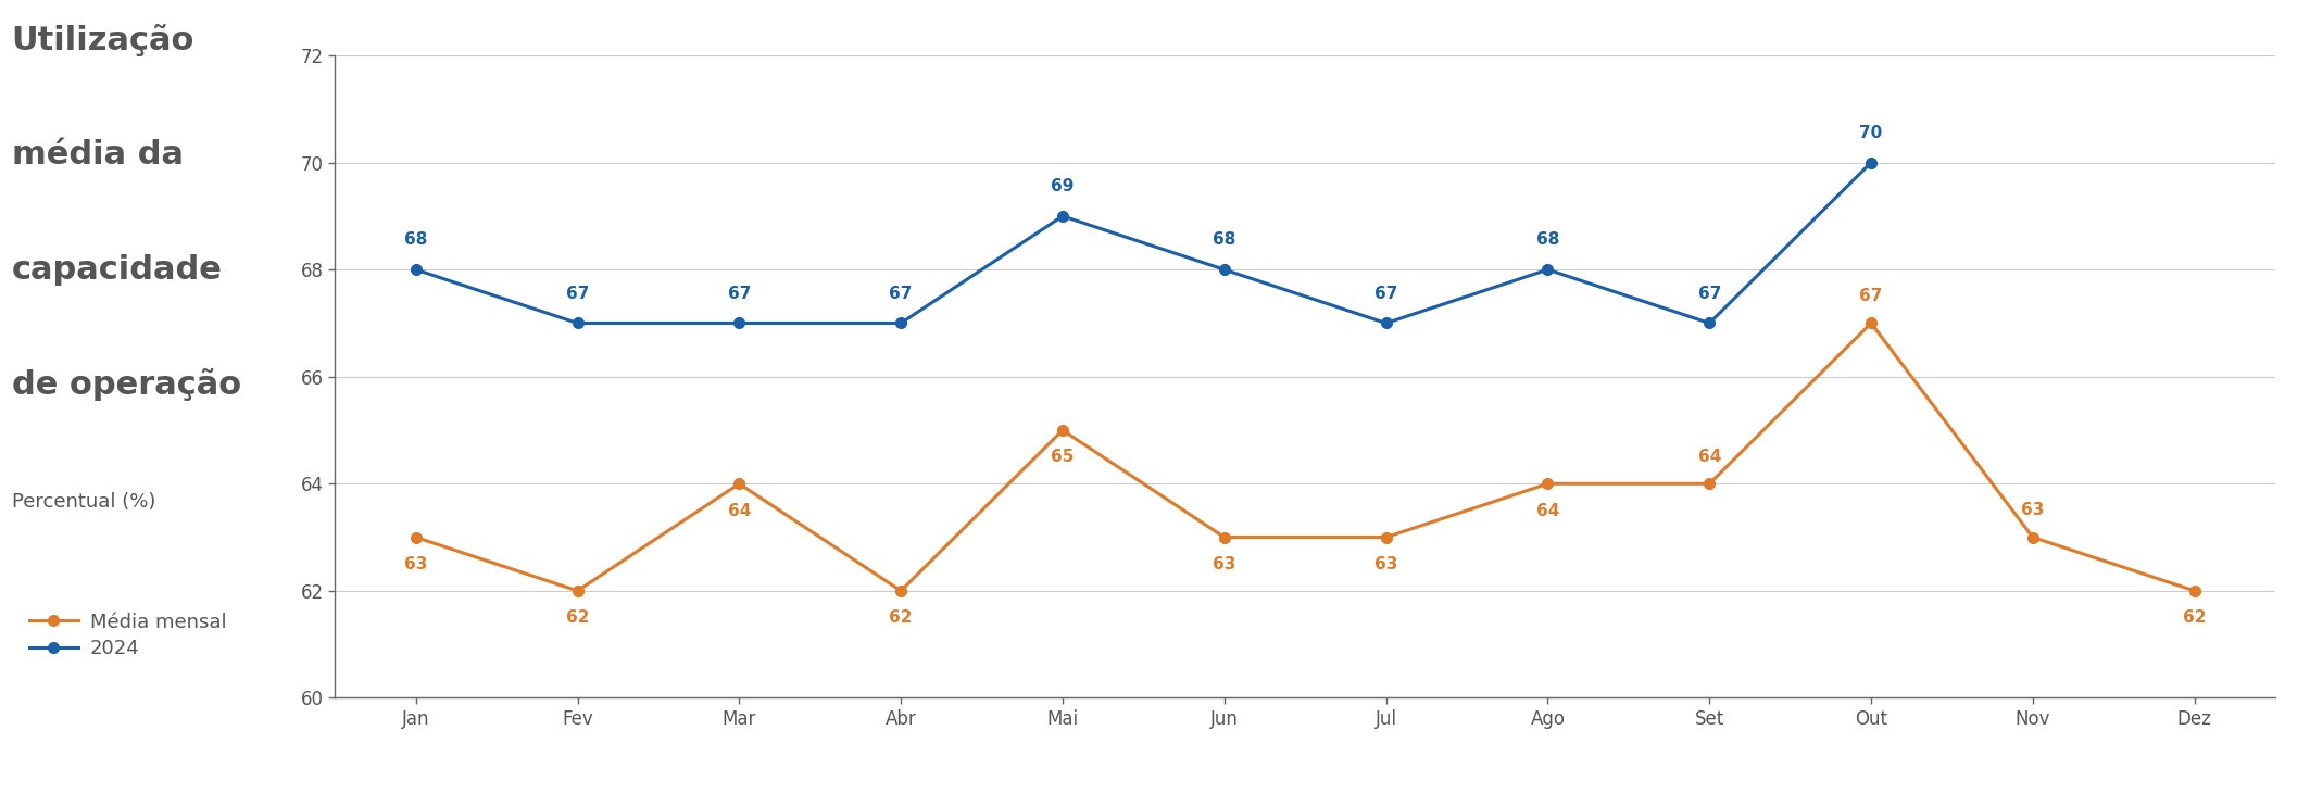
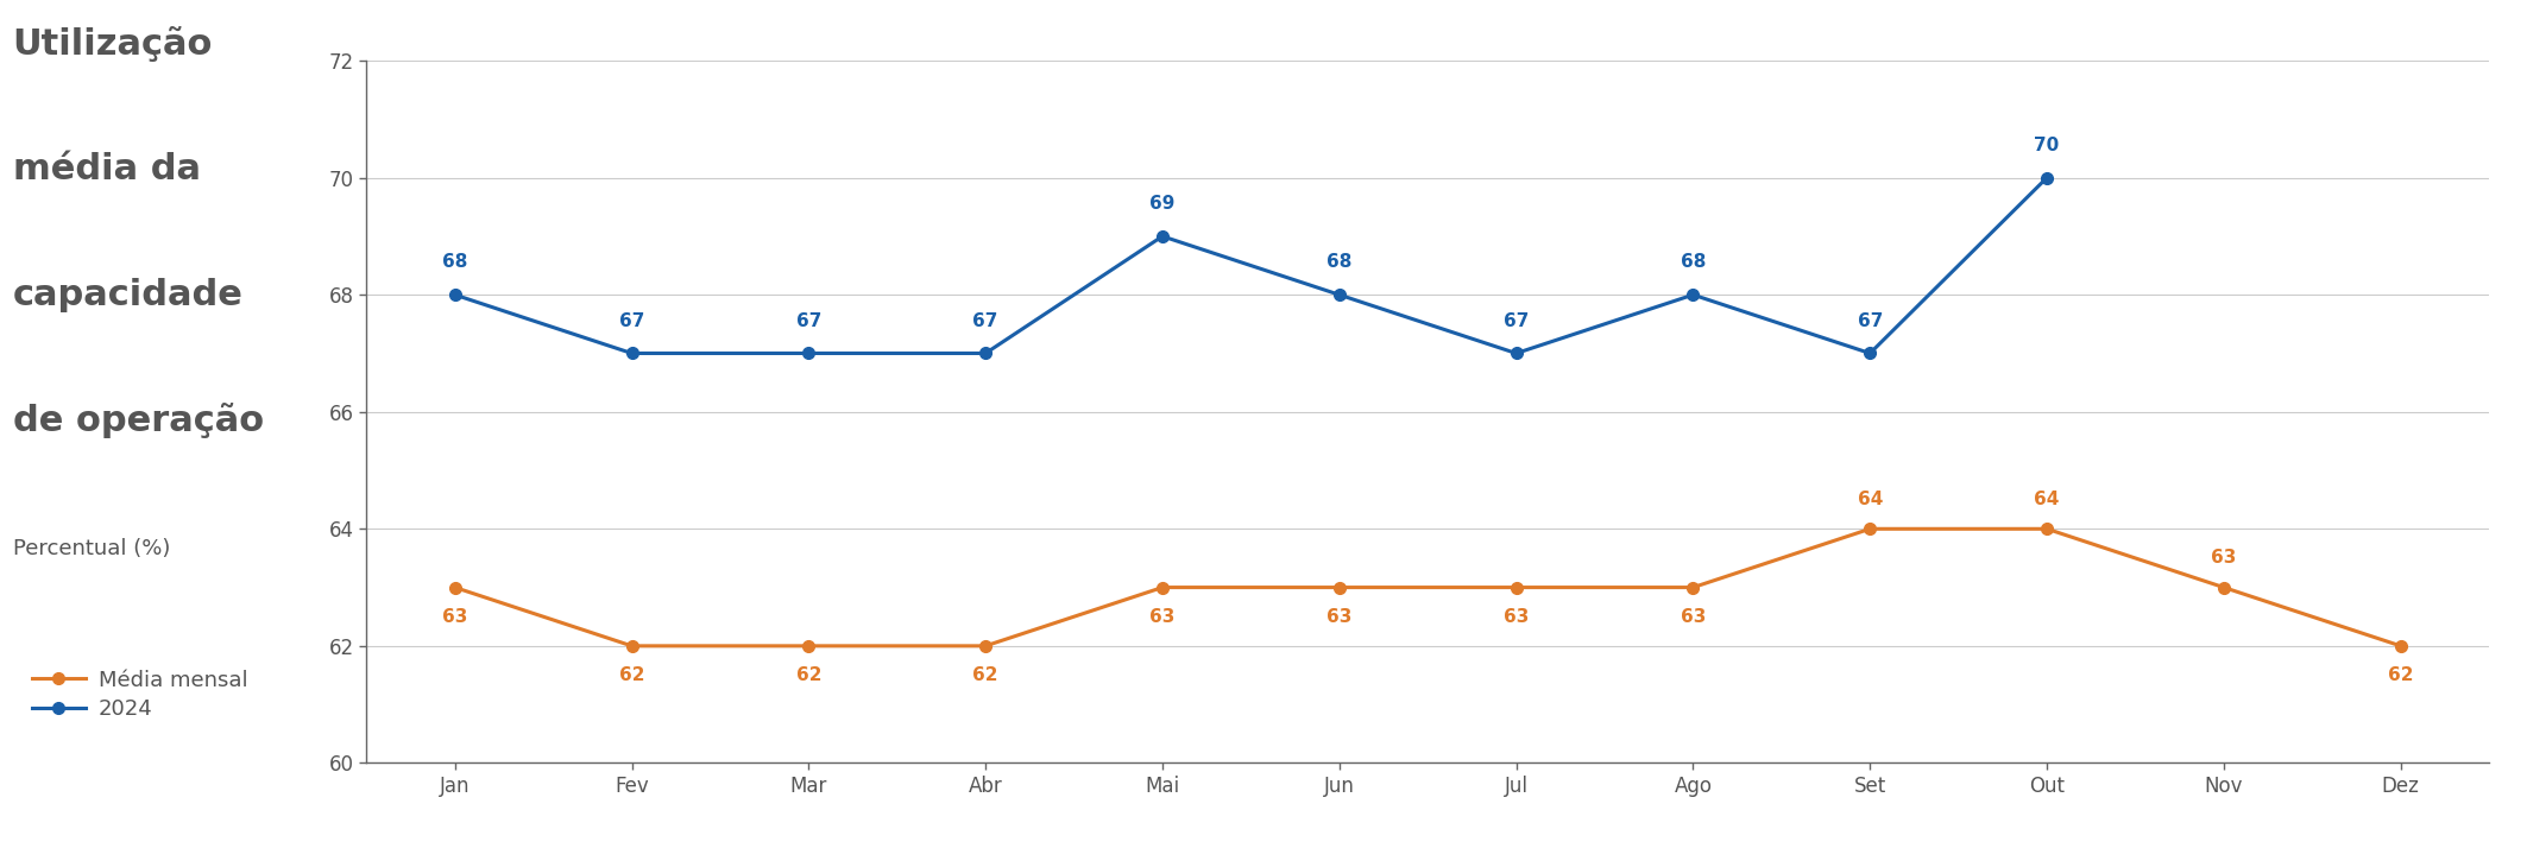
Média mensal/Mar: 64 -> 62
Média mensal/Mai: 65 -> 63
Média mensal/Ago: 64 -> 63
Média mensal/Out: 67 -> 64
